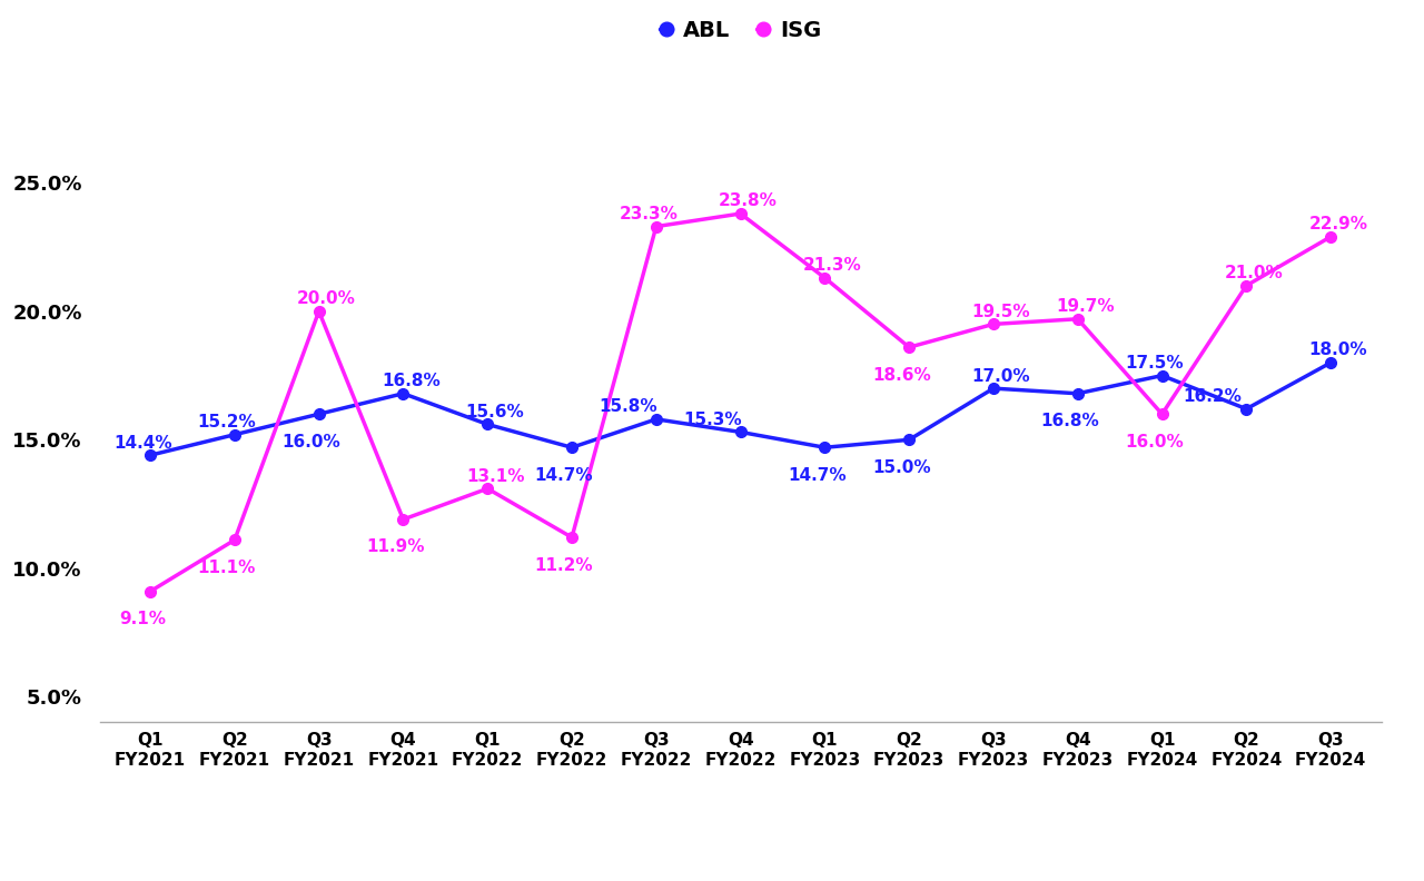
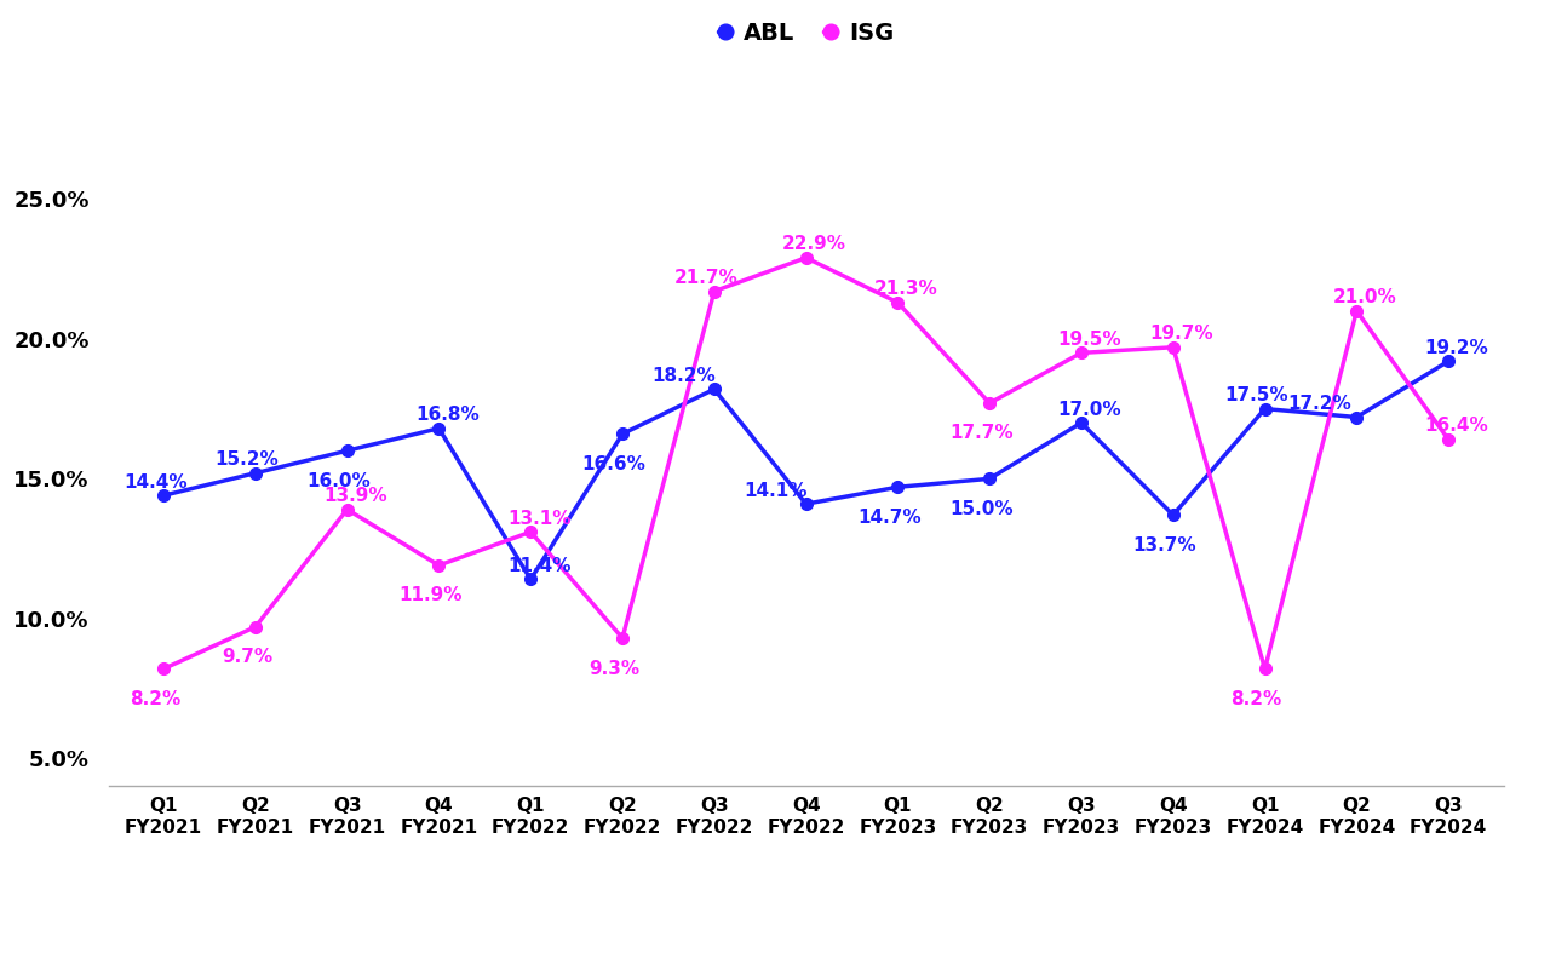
ISG/Q1 FY2021: 9.1% -> 8.2%
ISG/Q2 FY2021: 11.1% -> 9.7%
ISG/Q3 FY2021: 20.0% -> 13.9%
ABL/Q1 FY2022: 15.6% -> 11.4%
ABL/Q2 FY2022: 14.7% -> 16.6%
ISG/Q2 FY2022: 11.2% -> 9.3%
ABL/Q3 FY2022: 15.8% -> 18.2%
ISG/Q3 FY2022: 23.3% -> 21.7%
ABL/Q4 FY2022: 15.3% -> 14.1%
ISG/Q4 FY2022: 23.8% -> 22.9%
ISG/Q2 FY2023: 18.6% -> 17.7%
ABL/Q4 FY2023: 16.8% -> 13.7%
ISG/Q1 FY2024: 16.0% -> 8.2%
ABL/Q2 FY2024: 16.2% -> 17.2%
ABL/Q3 FY2024: 18.0% -> 19.2%
ISG/Q3 FY2024: 22.9% -> 16.4%
